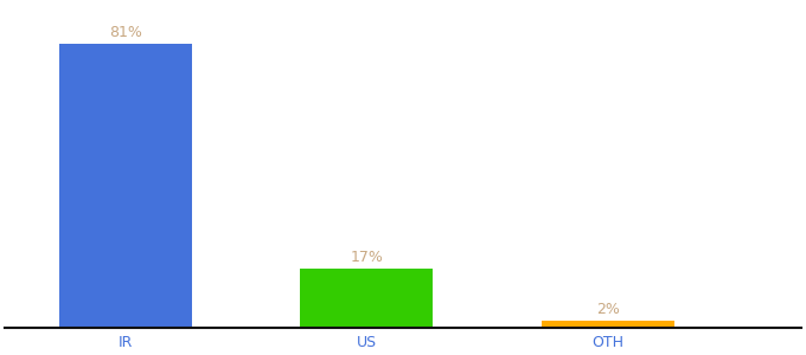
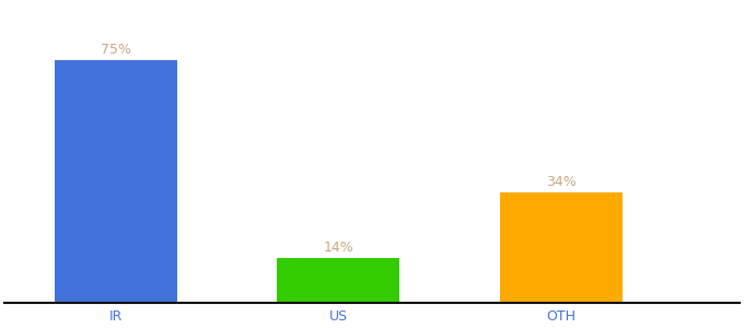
IR: 81% -> 75%
US: 17% -> 14%
OTH: 2% -> 34%
